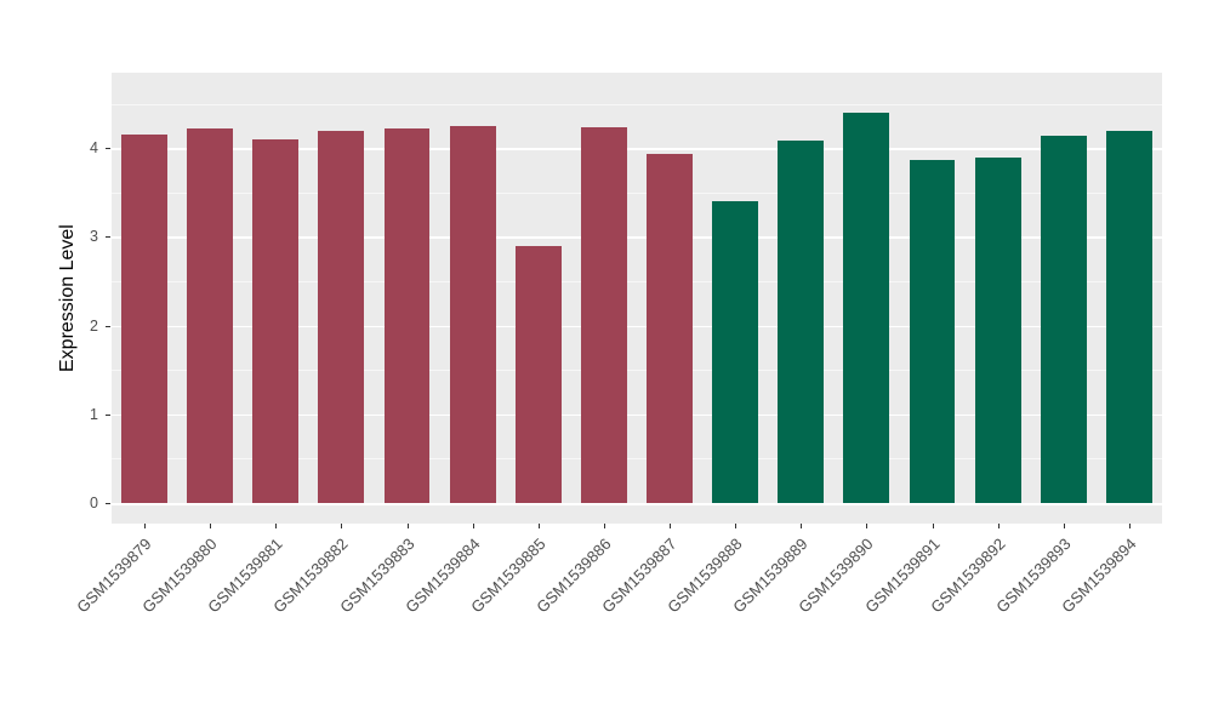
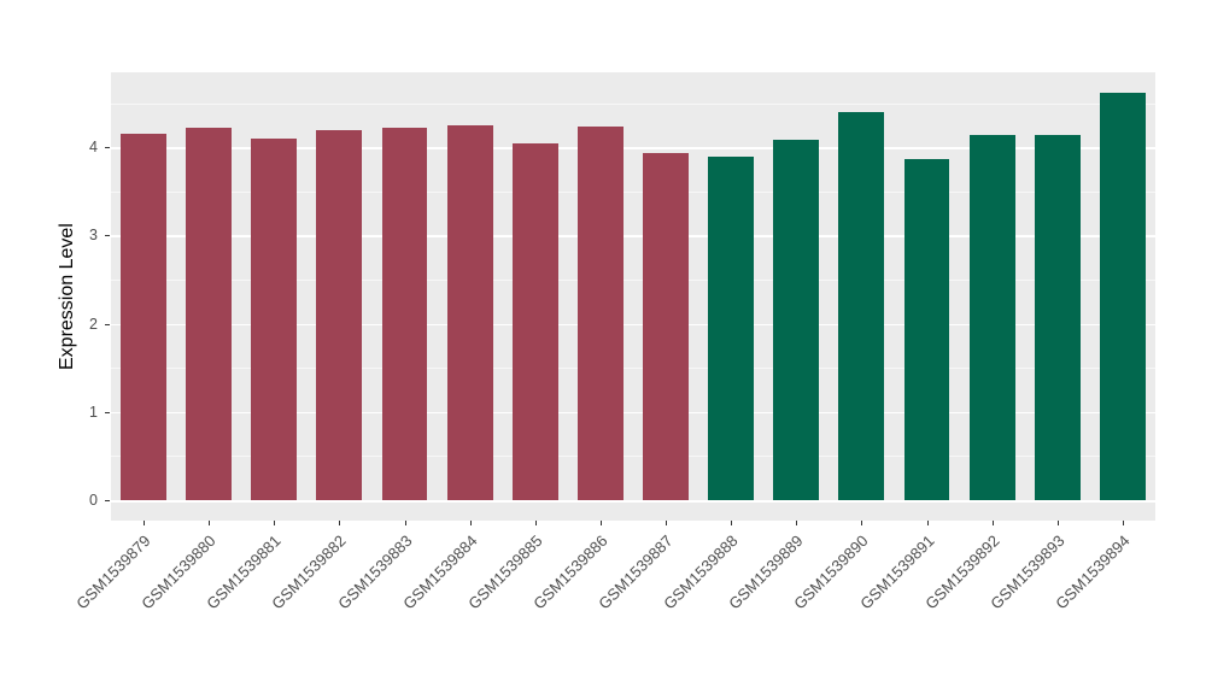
GSM1539885: 2.9 -> 4.0
GSM1539888: 3.4 -> 3.9
GSM1539892: 3.9 -> 4.1
GSM1539894: 4.2 -> 4.6
